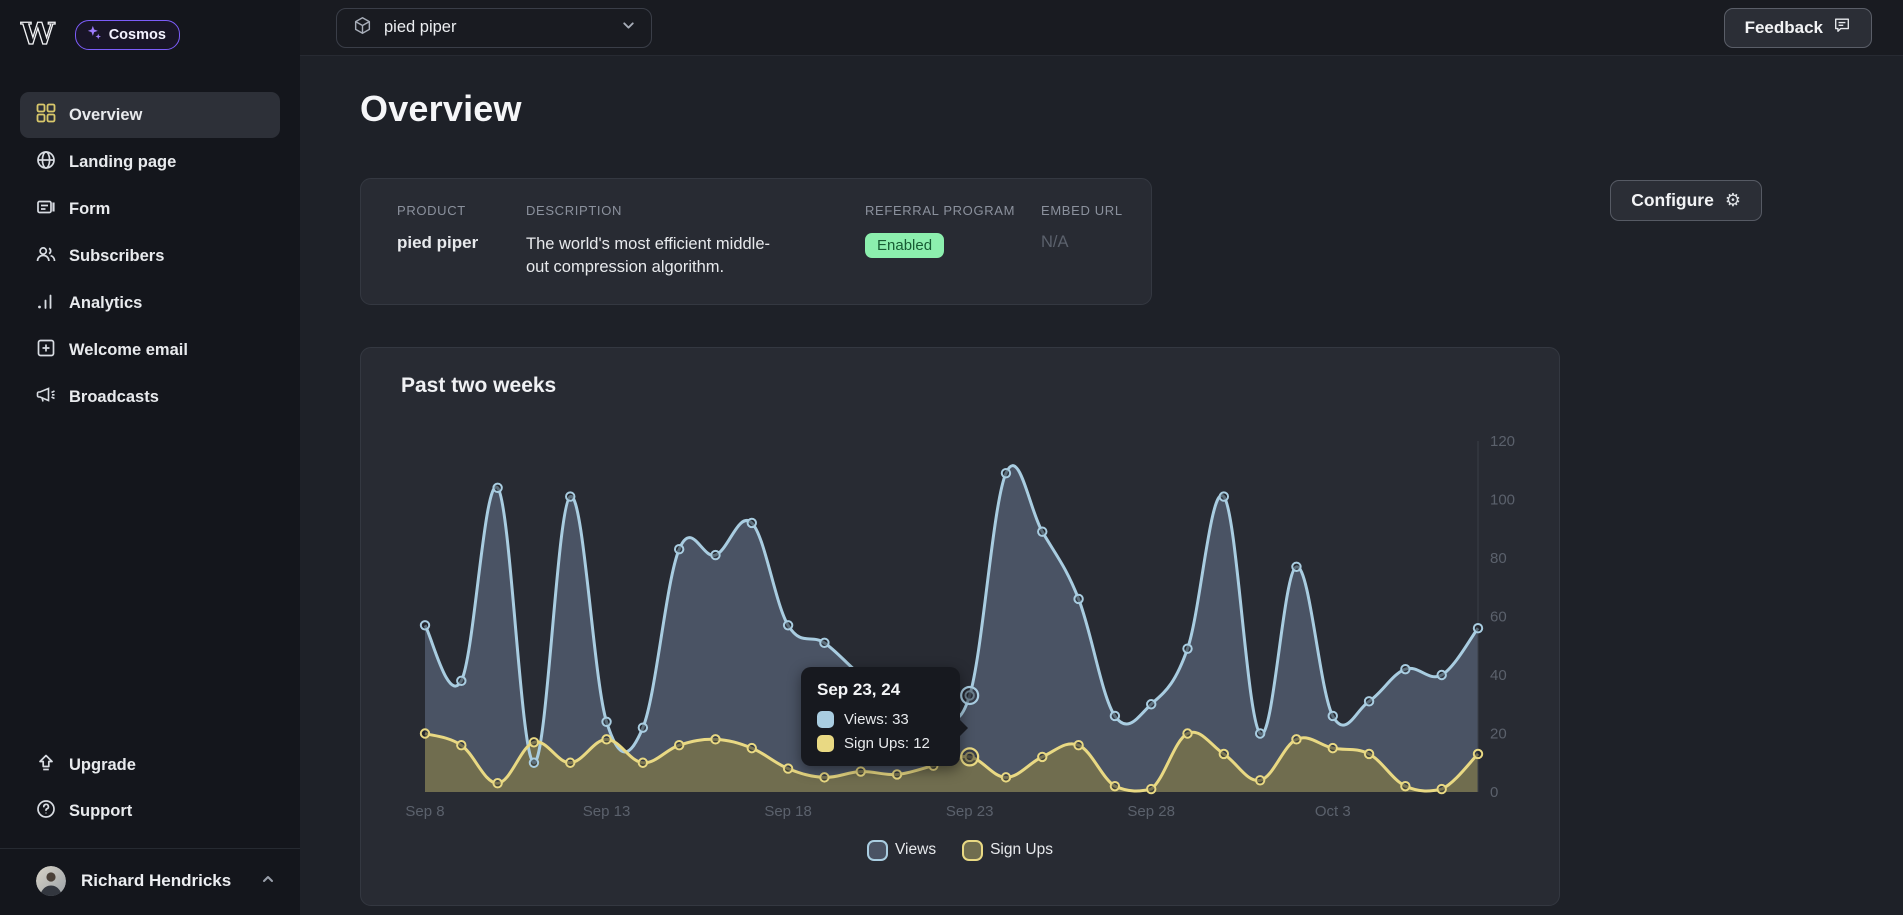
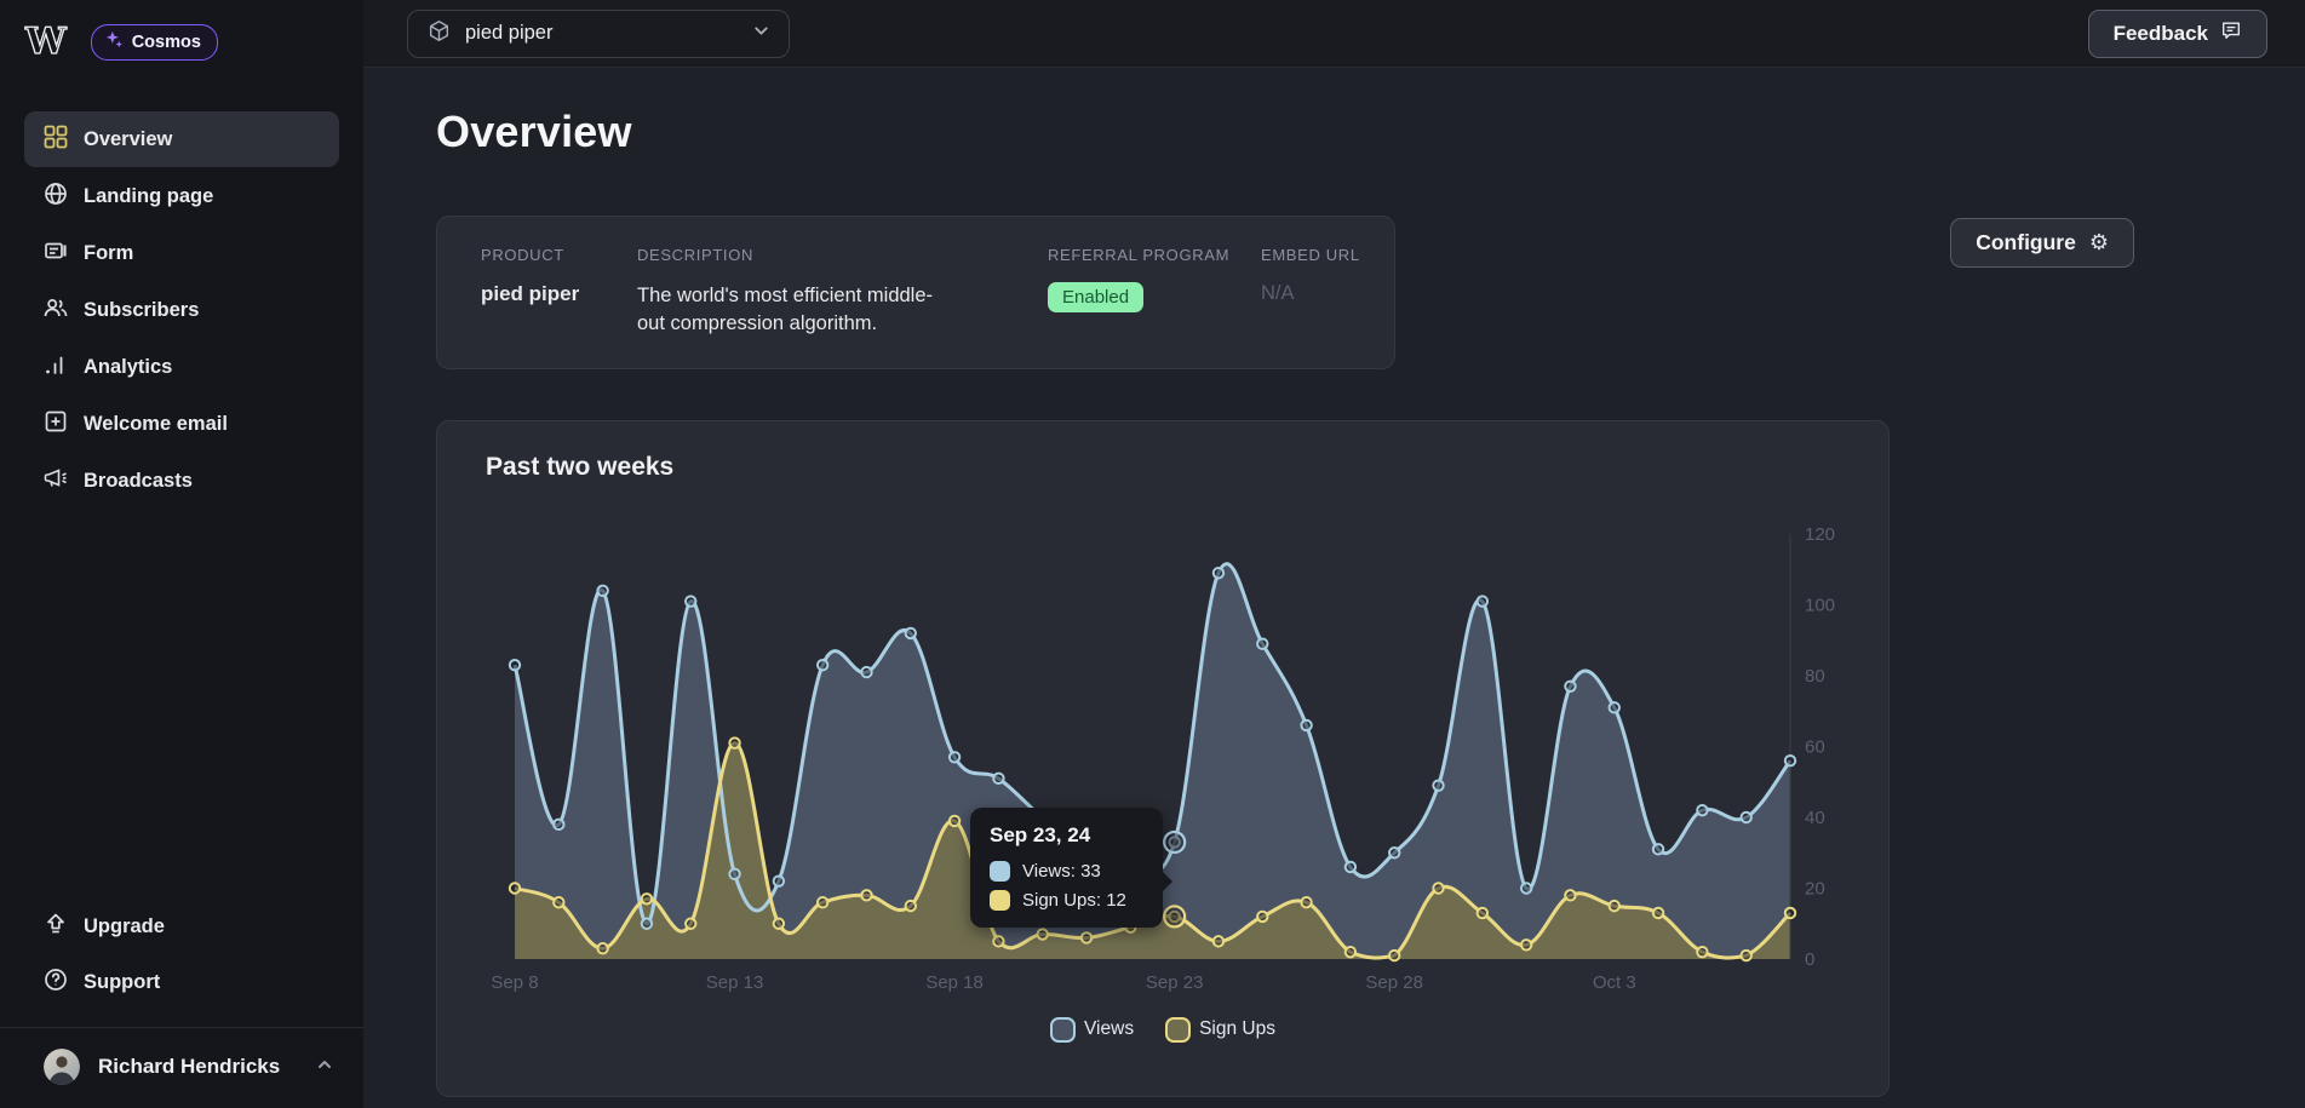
Views/Sep 8: 57 -> 83
Sign Ups/Sep 13: 18 -> 61
Sign Ups/Sep 18: 8 -> 39
Views/Oct 3: 26 -> 71
